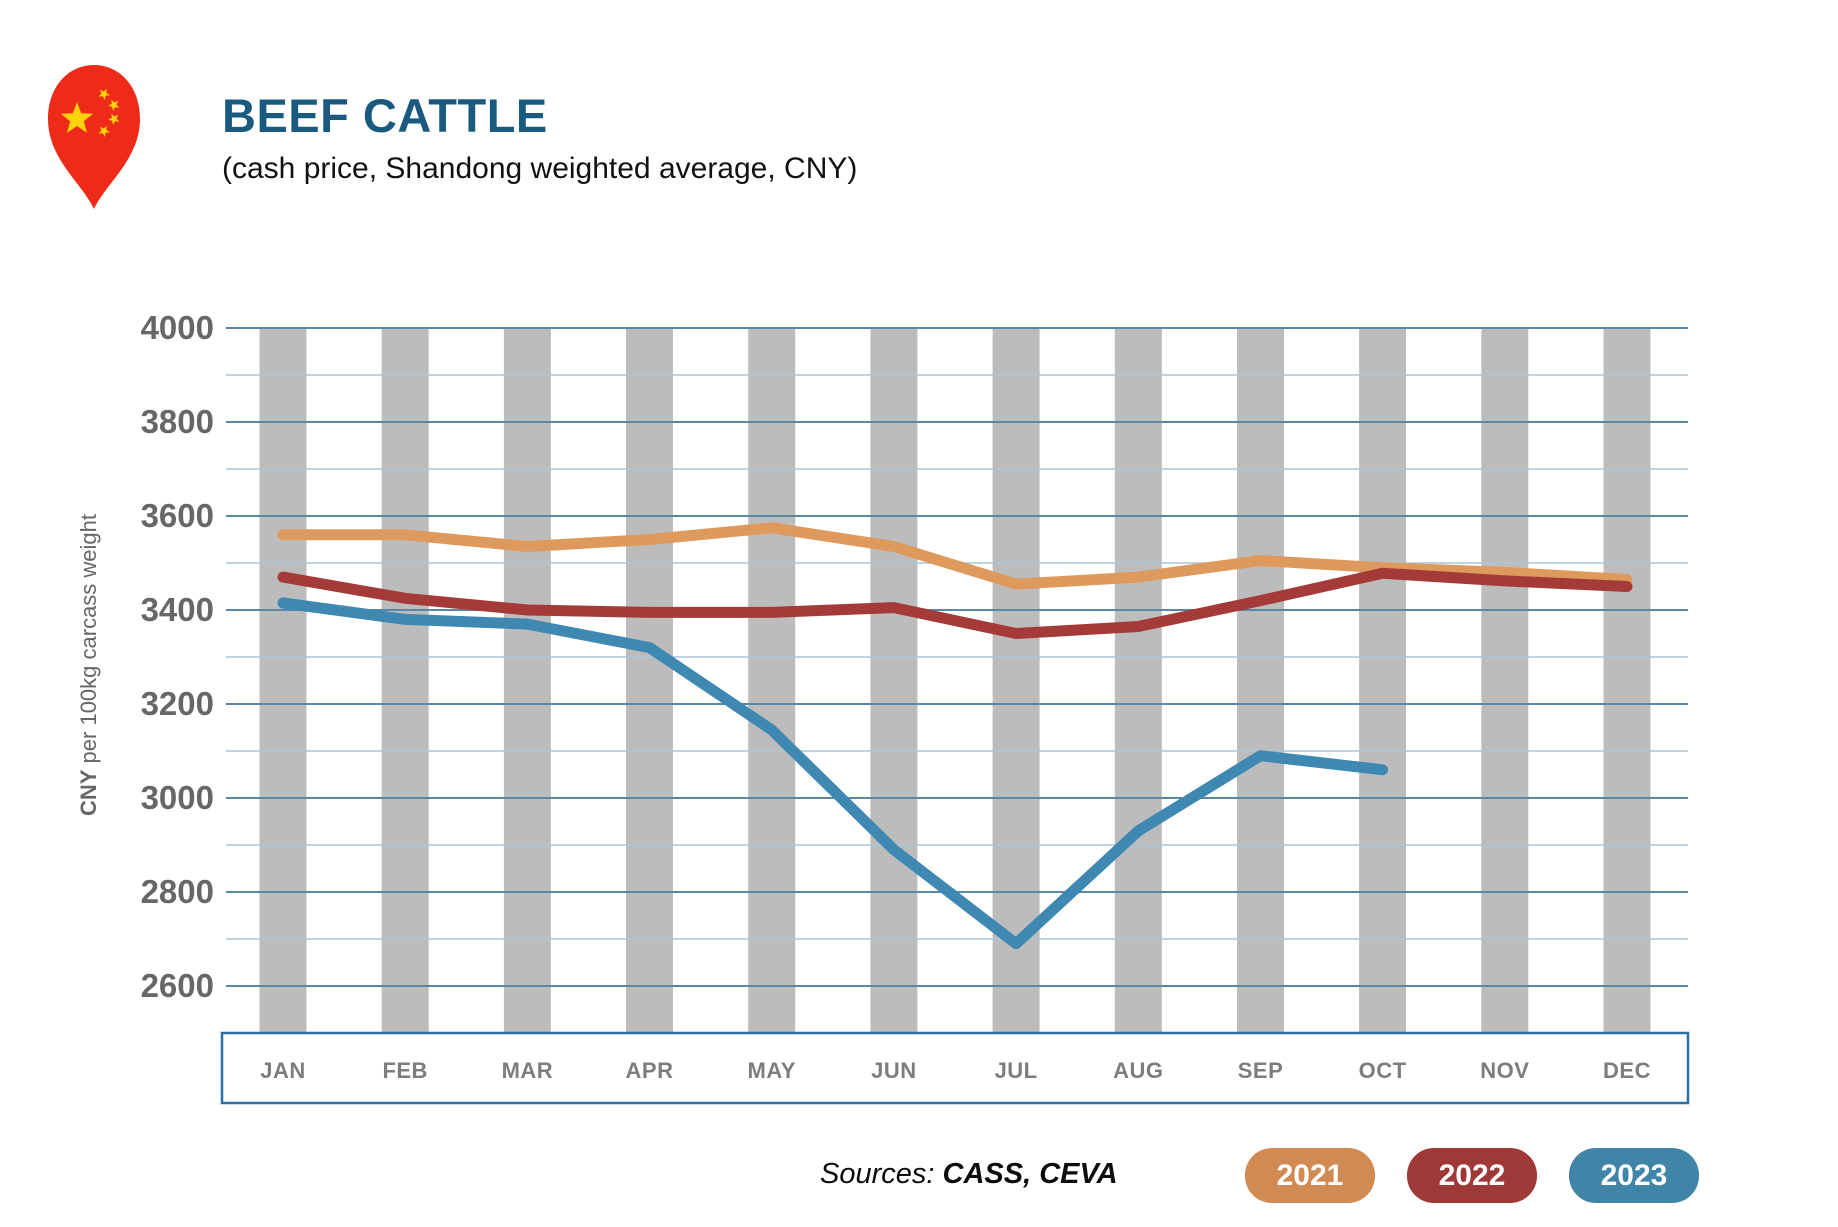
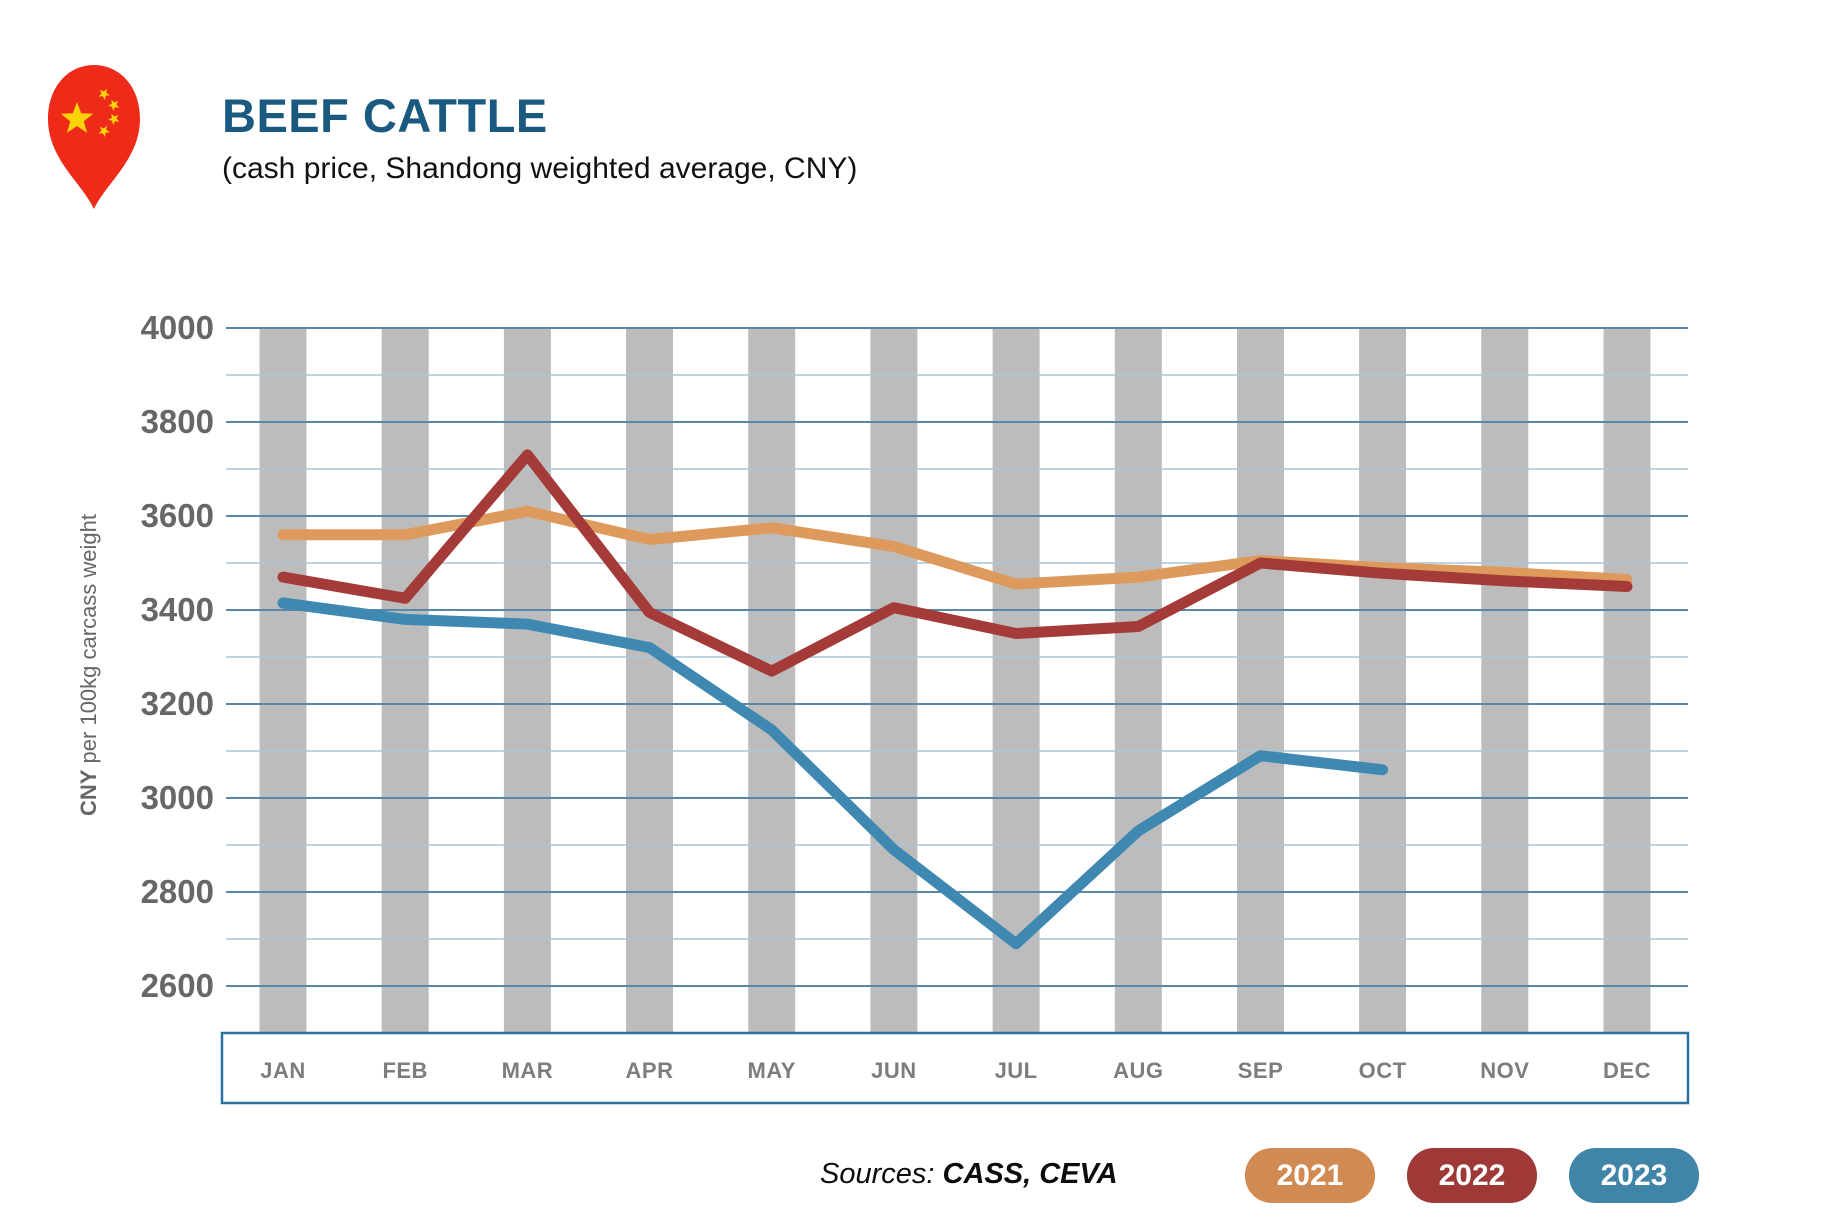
2021/MAR: 3540 -> 3610
2022/MAR: 3400 -> 3730
2022/MAY: 3400 -> 3270
2022/SEP: 3420 -> 3500
